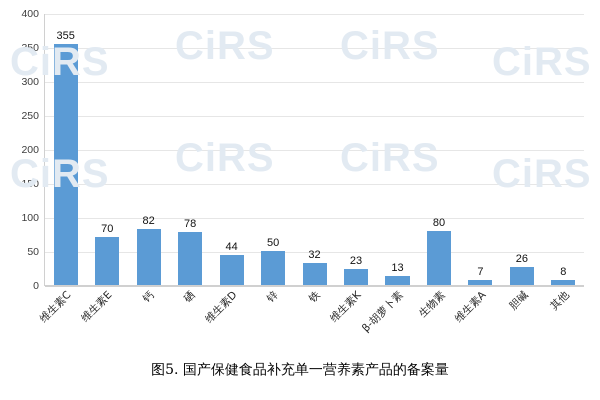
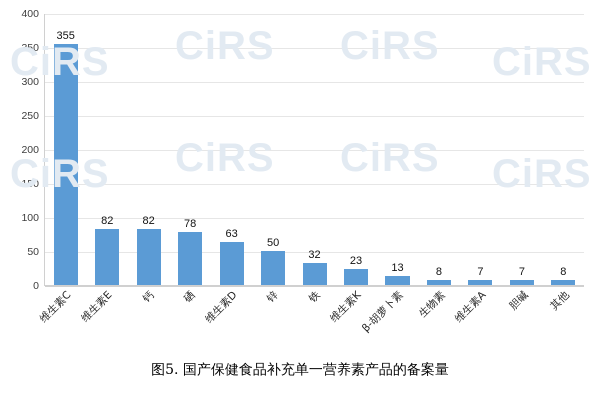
维生素E: 70 -> 82
维生素D: 44 -> 63
生物素: 80 -> 8
胆碱: 26 -> 7
